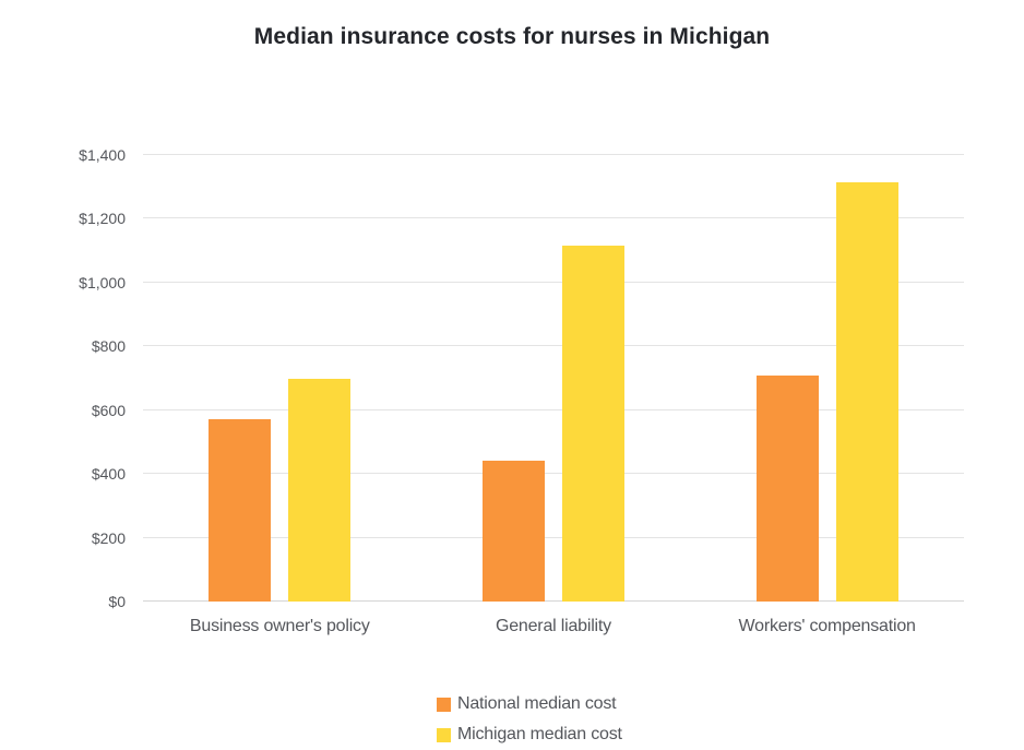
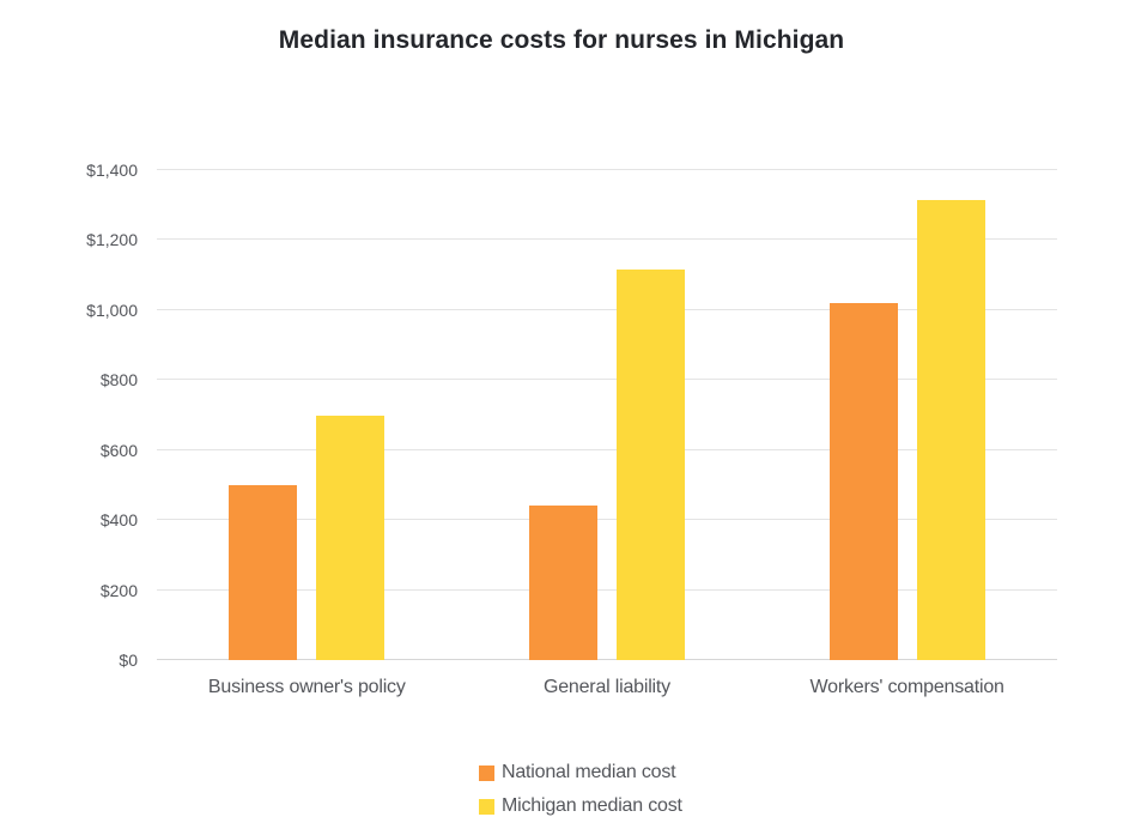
National median cost/Business owner's policy: $570 -> $500
National median cost/Workers' compensation: $710 -> $1020
